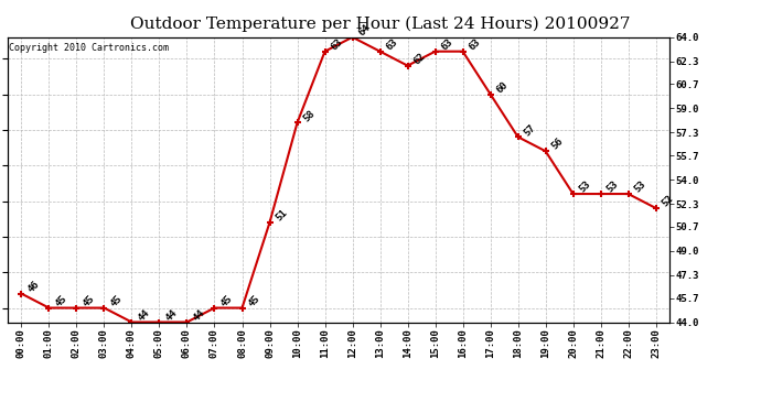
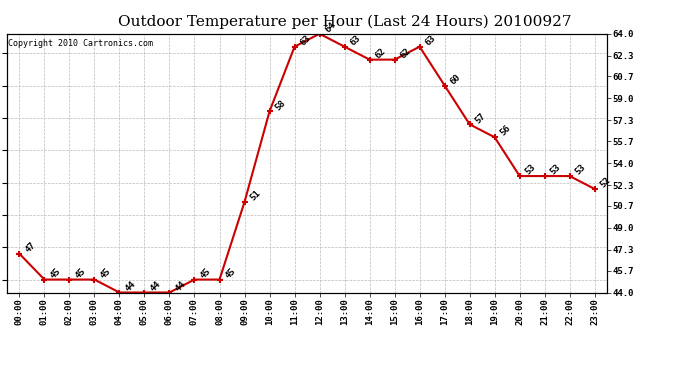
00:00: 46 -> 47
15:00: 63 -> 62
